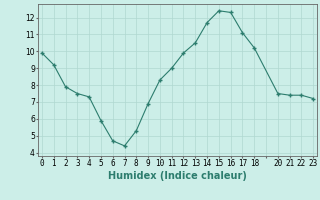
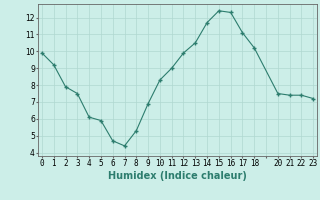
4: 7.3 -> 6.1
